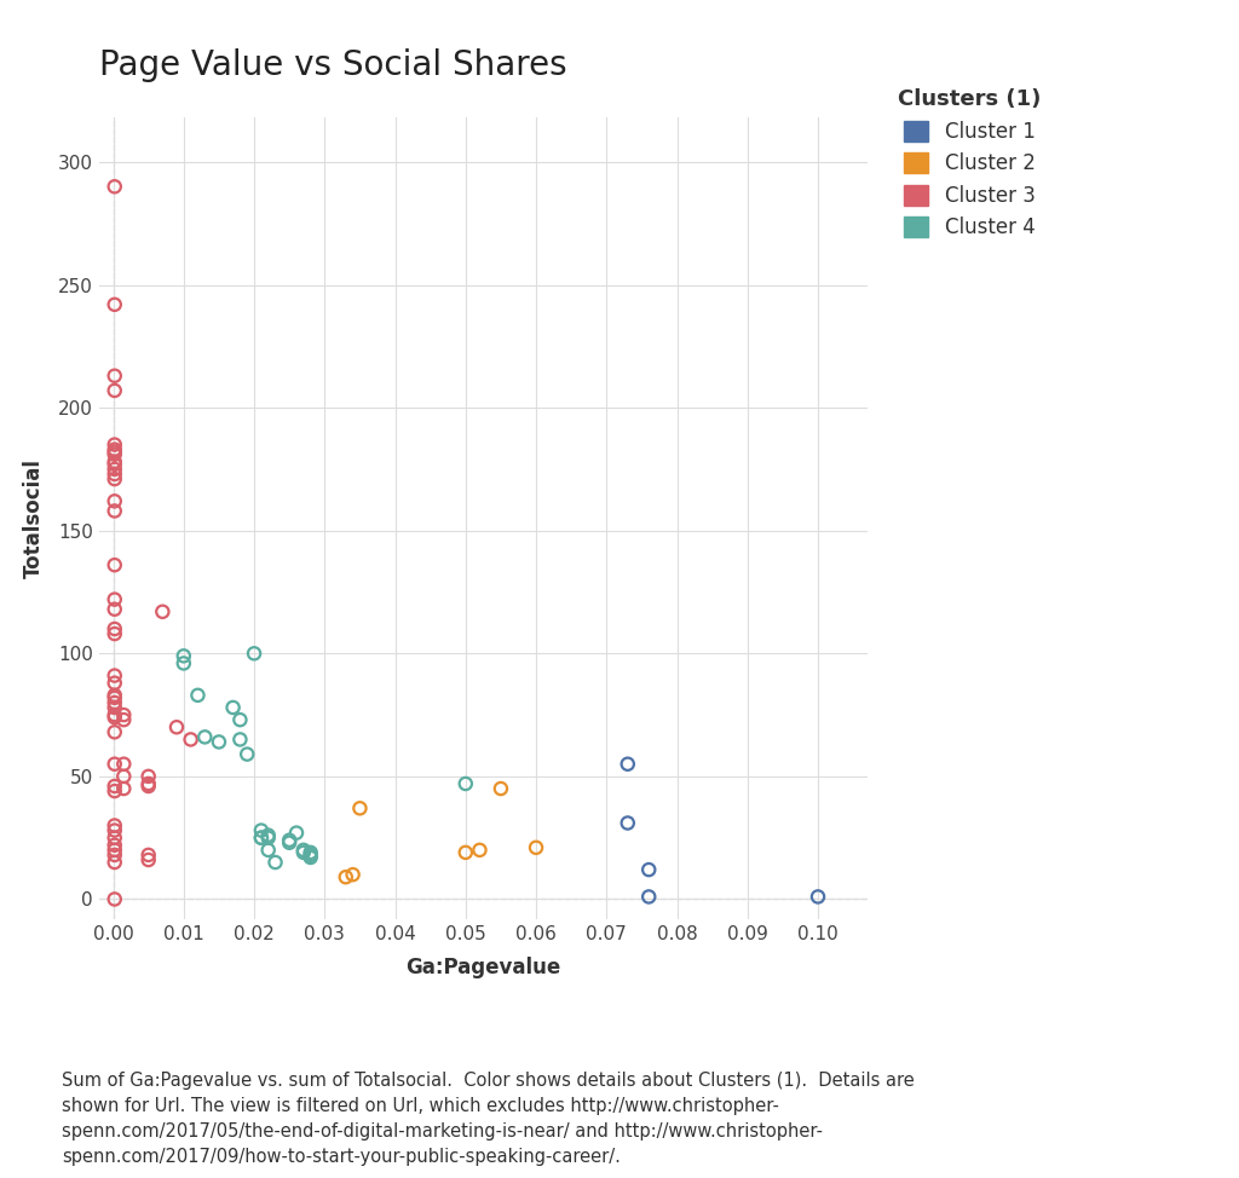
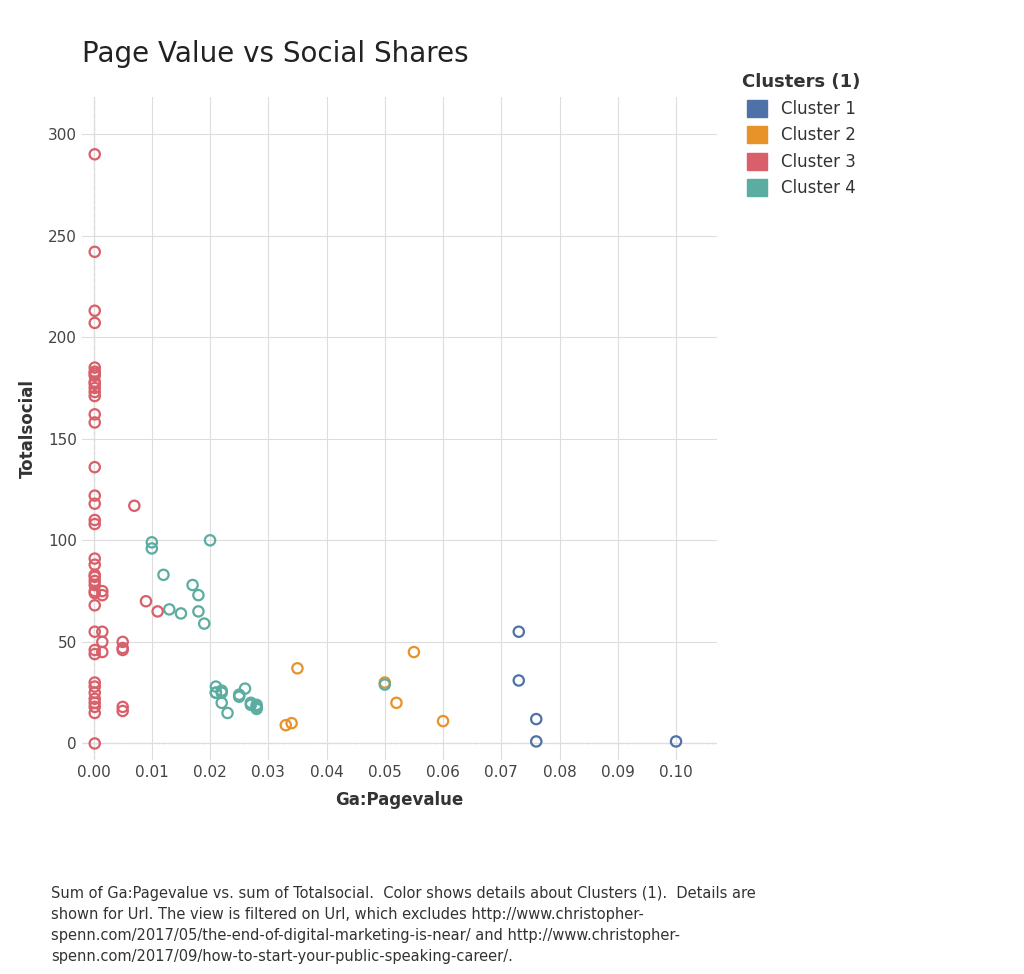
Cluster 2/0.05: 19 -> 30
Cluster 4/0.05: 47 -> 29
Cluster 2/0.06: 21 -> 11
